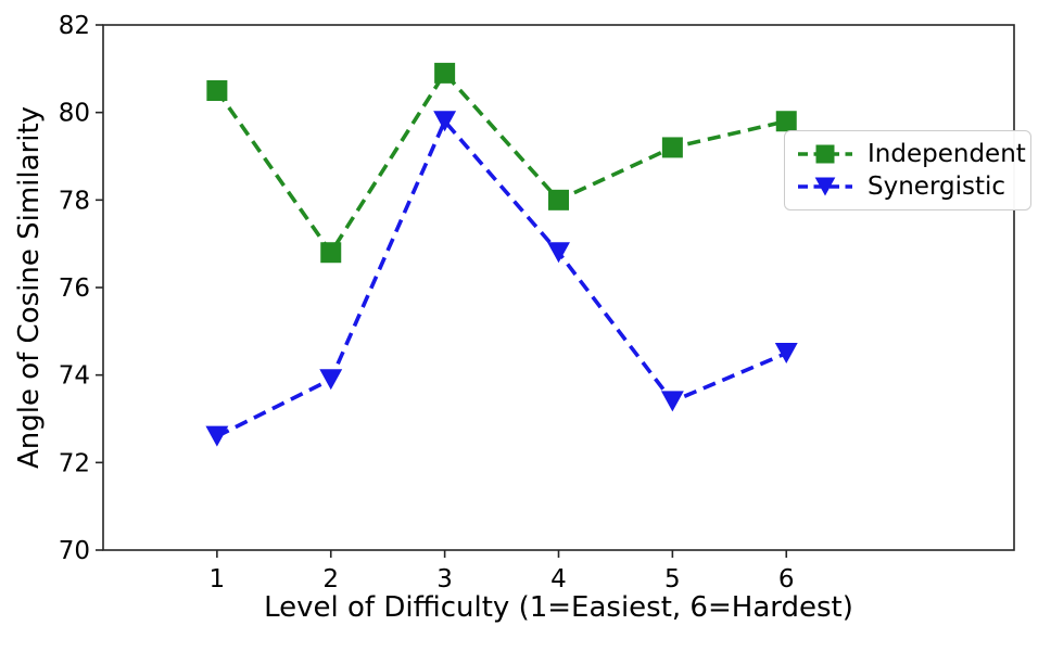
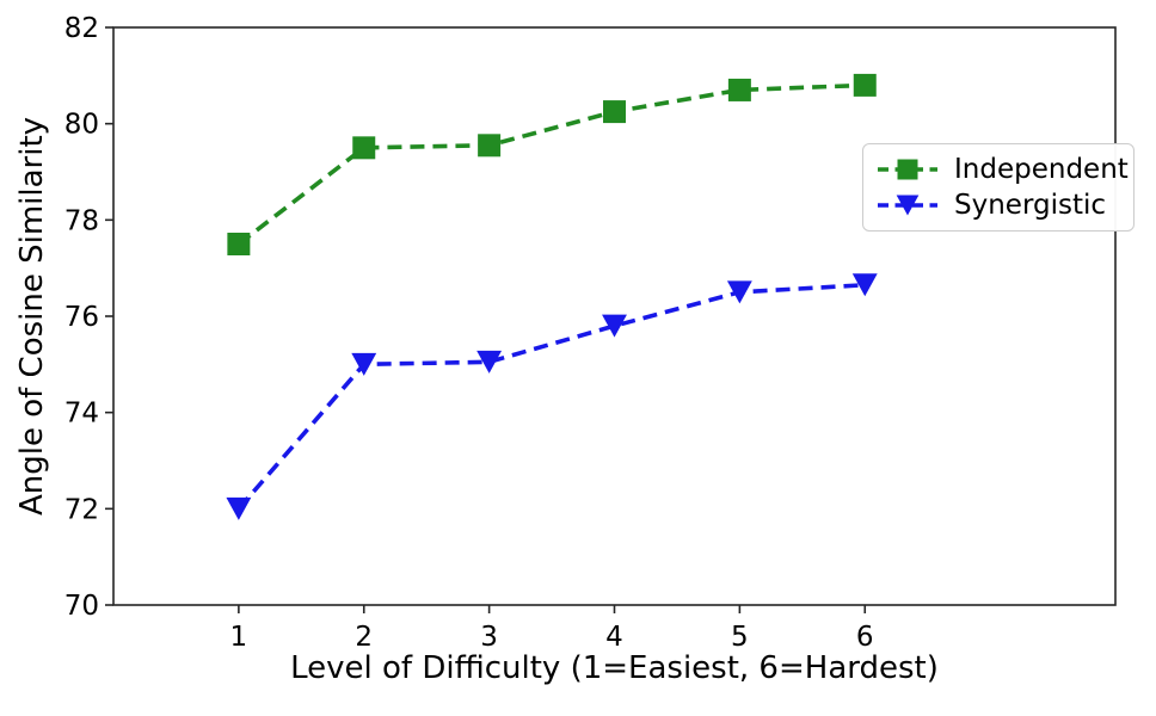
Independent/1: 80.5 -> 77.5
Synergistic/1: 72.6 -> 72.0
Independent/2: 76.8 -> 79.5
Synergistic/2: 73.9 -> 75.0
Independent/3: 80.9 -> 79.5
Synergistic/3: 79.8 -> 75.0
Independent/4: 78.0 -> 80.2
Synergistic/4: 76.8 -> 75.8
Independent/5: 79.2 -> 80.7
Synergistic/5: 73.4 -> 76.5
Independent/6: 79.8 -> 80.8
Synergistic/6: 74.5 -> 76.7
